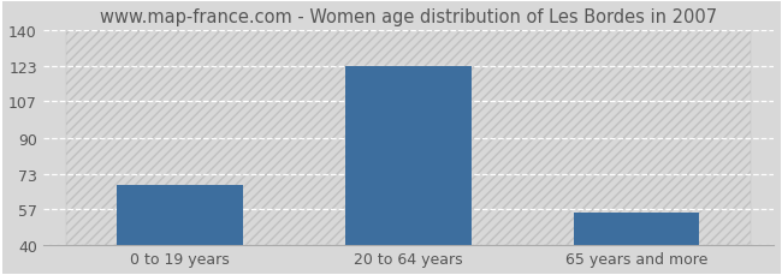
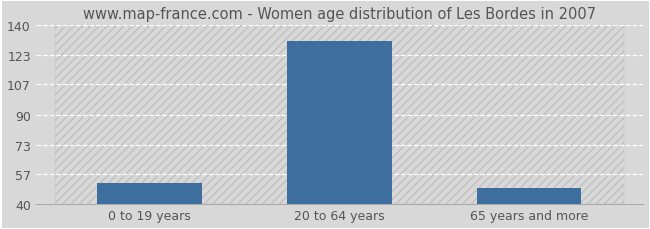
0 to 19 years: 68 -> 52
20 to 64 years: 123 -> 131
65 years and more: 55 -> 49
